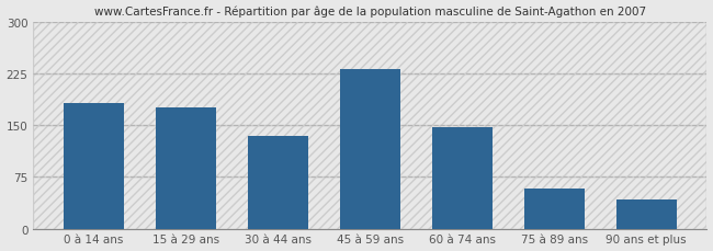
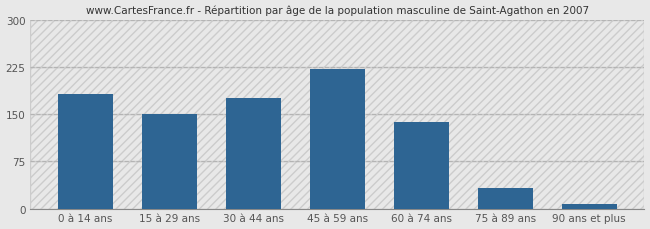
15 à 29 ans: 176 -> 150
30 à 44 ans: 134 -> 176
45 à 59 ans: 232 -> 222
60 à 74 ans: 148 -> 138
75 à 89 ans: 58 -> 32
90 ans et plus: 42 -> 7
